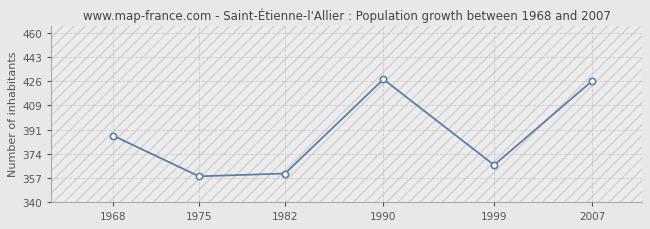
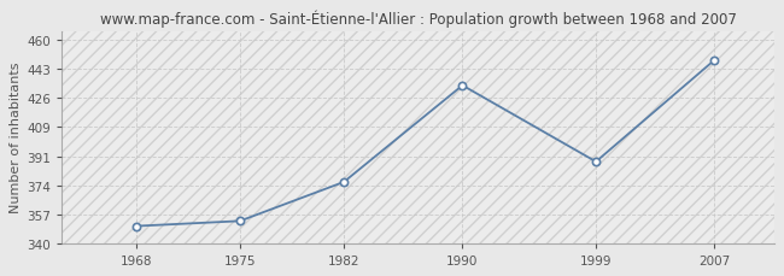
1968: 387 -> 350
1975: 358 -> 353
1982: 360 -> 376
1990: 427 -> 433
1999: 366 -> 388
2007: 426 -> 448
